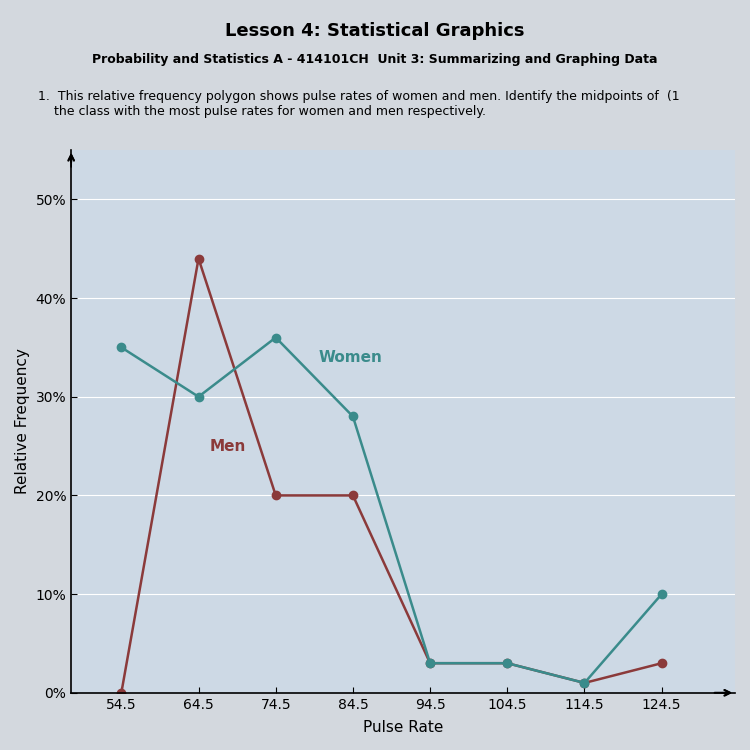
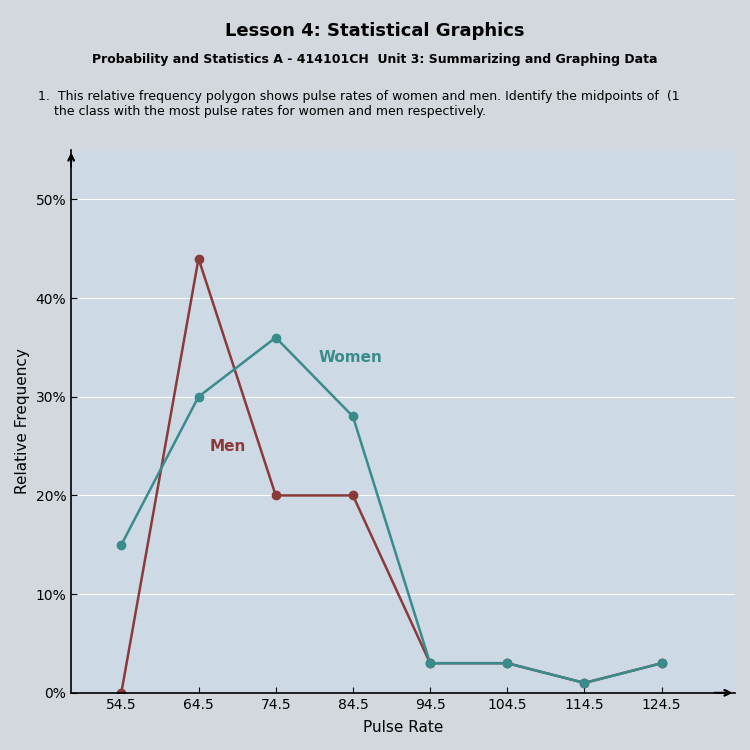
Women/54.5: 35% -> 15%
Women/124.5: 10% -> 3%
